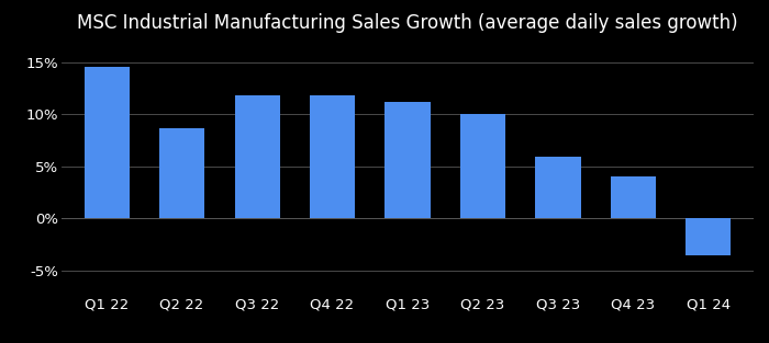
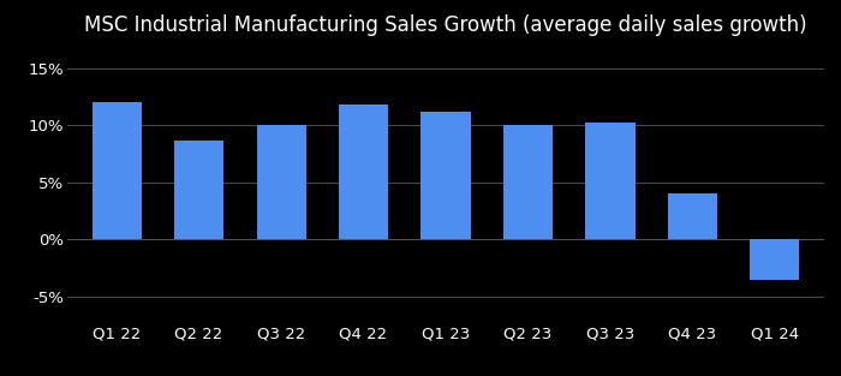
Q1 22: 14.5% -> 12.0%
Q3 22: 11.8% -> 10.0%
Q3 23: 5.9% -> 10.2%
